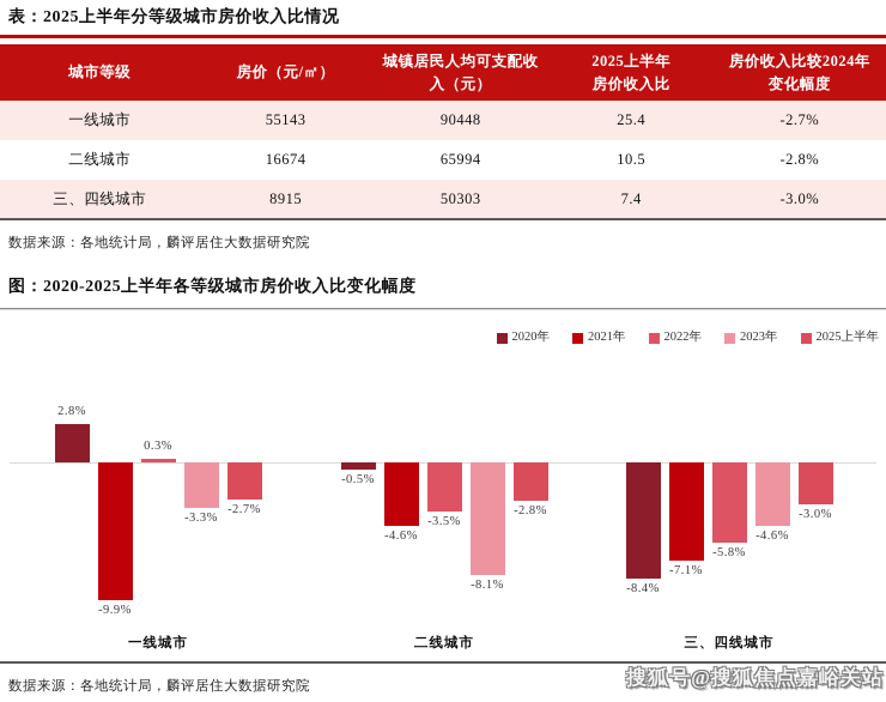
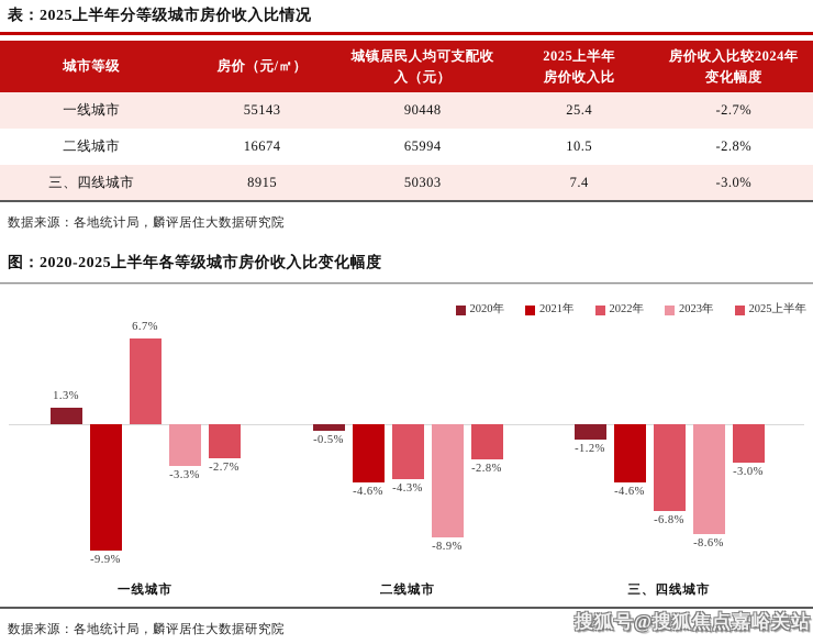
图：2020-2025上半年各等级城市房价收入比变化幅度/2020年/一线城市: 2.8% -> 1.3%
图：2020-2025上半年各等级城市房价收入比变化幅度/2022年/一线城市: 0.3% -> 6.7%
图：2020-2025上半年各等级城市房价收入比变化幅度/2022年/二线城市: -3.5% -> -4.3%
图：2020-2025上半年各等级城市房价收入比变化幅度/2023年/二线城市: -8.1% -> -8.9%
图：2020-2025上半年各等级城市房价收入比变化幅度/2020年/三、四线城市: -8.4% -> -1.2%
图：2020-2025上半年各等级城市房价收入比变化幅度/2021年/三、四线城市: -7.1% -> -4.6%
图：2020-2025上半年各等级城市房价收入比变化幅度/2022年/三、四线城市: -5.8% -> -6.8%
图：2020-2025上半年各等级城市房价收入比变化幅度/2023年/三、四线城市: -4.6% -> -8.6%
